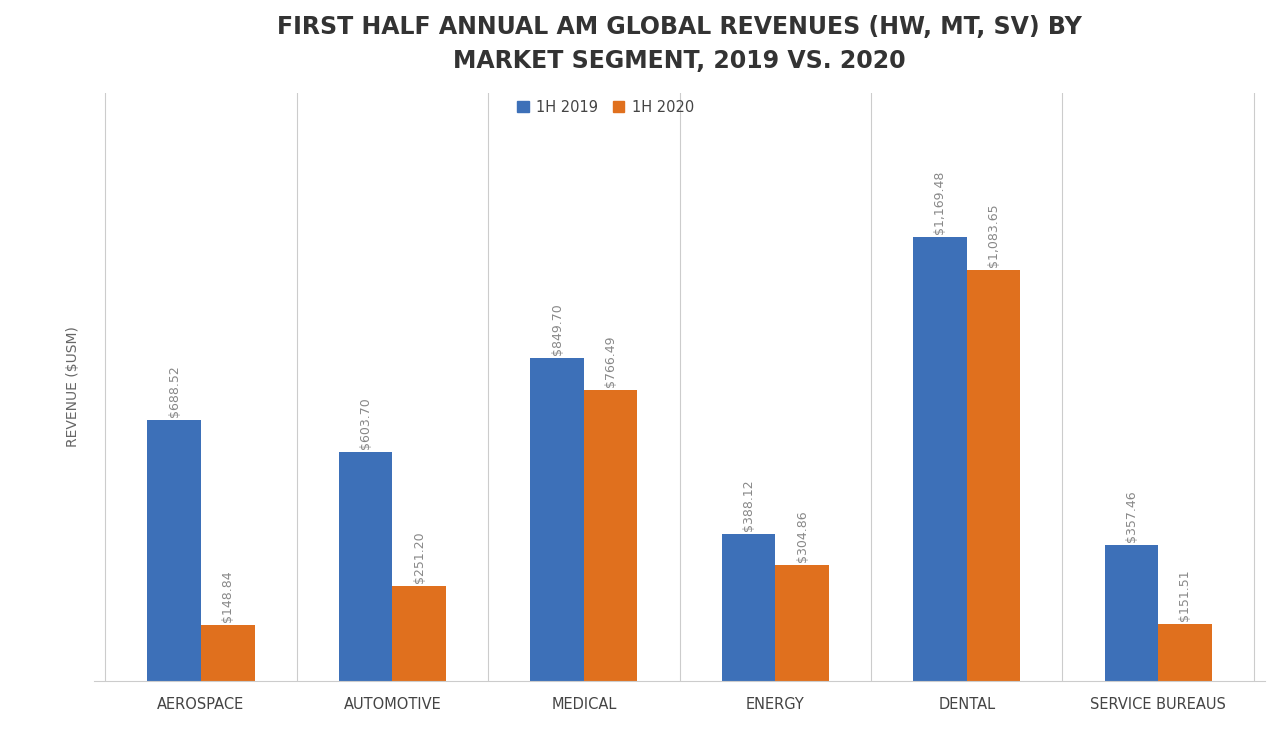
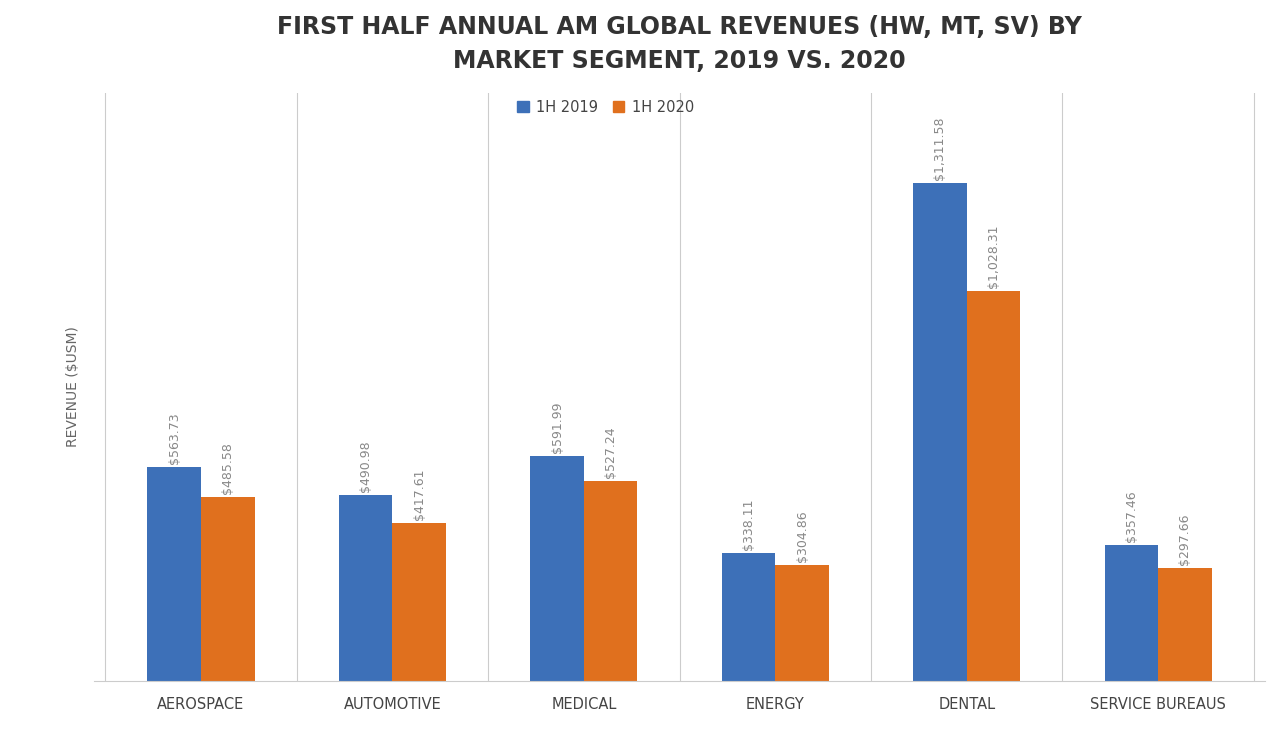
1H 2019/AEROSPACE: $688.52 -> $563.73
1H 2020/AEROSPACE: $148.84 -> $485.58
1H 2019/AUTOMOTIVE: $603.70 -> $490.98
1H 2020/AUTOMOTIVE: $251.20 -> $417.61
1H 2019/MEDICAL: $849.70 -> $591.99
1H 2020/MEDICAL: $766.49 -> $527.24
1H 2019/ENERGY: $388.12 -> $338.11
1H 2019/DENTAL: $1,169.48 -> $1,311.58
1H 2020/DENTAL: $1,083.65 -> $1,028.31
1H 2020/SERVICE BUREAUS: $151.51 -> $297.66
